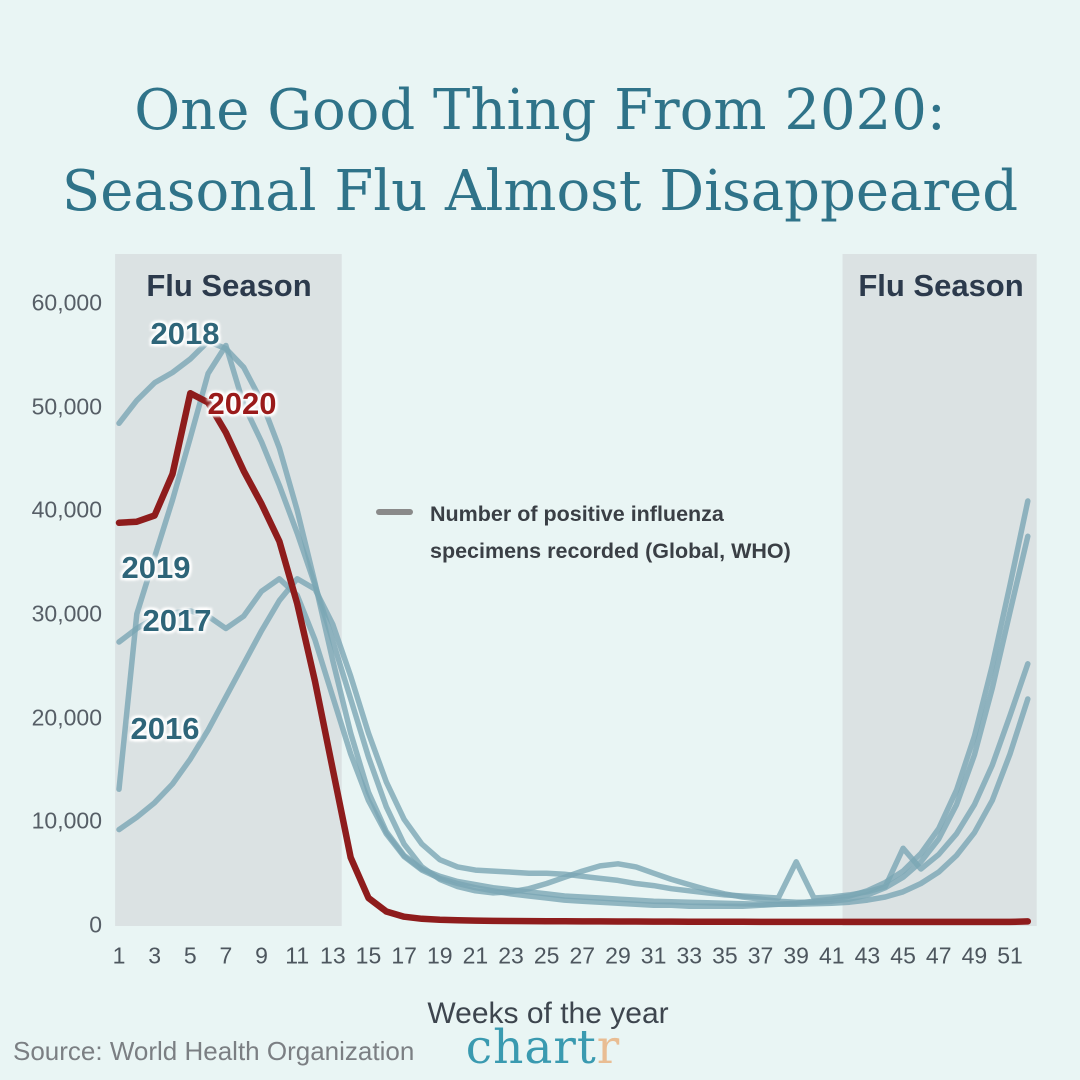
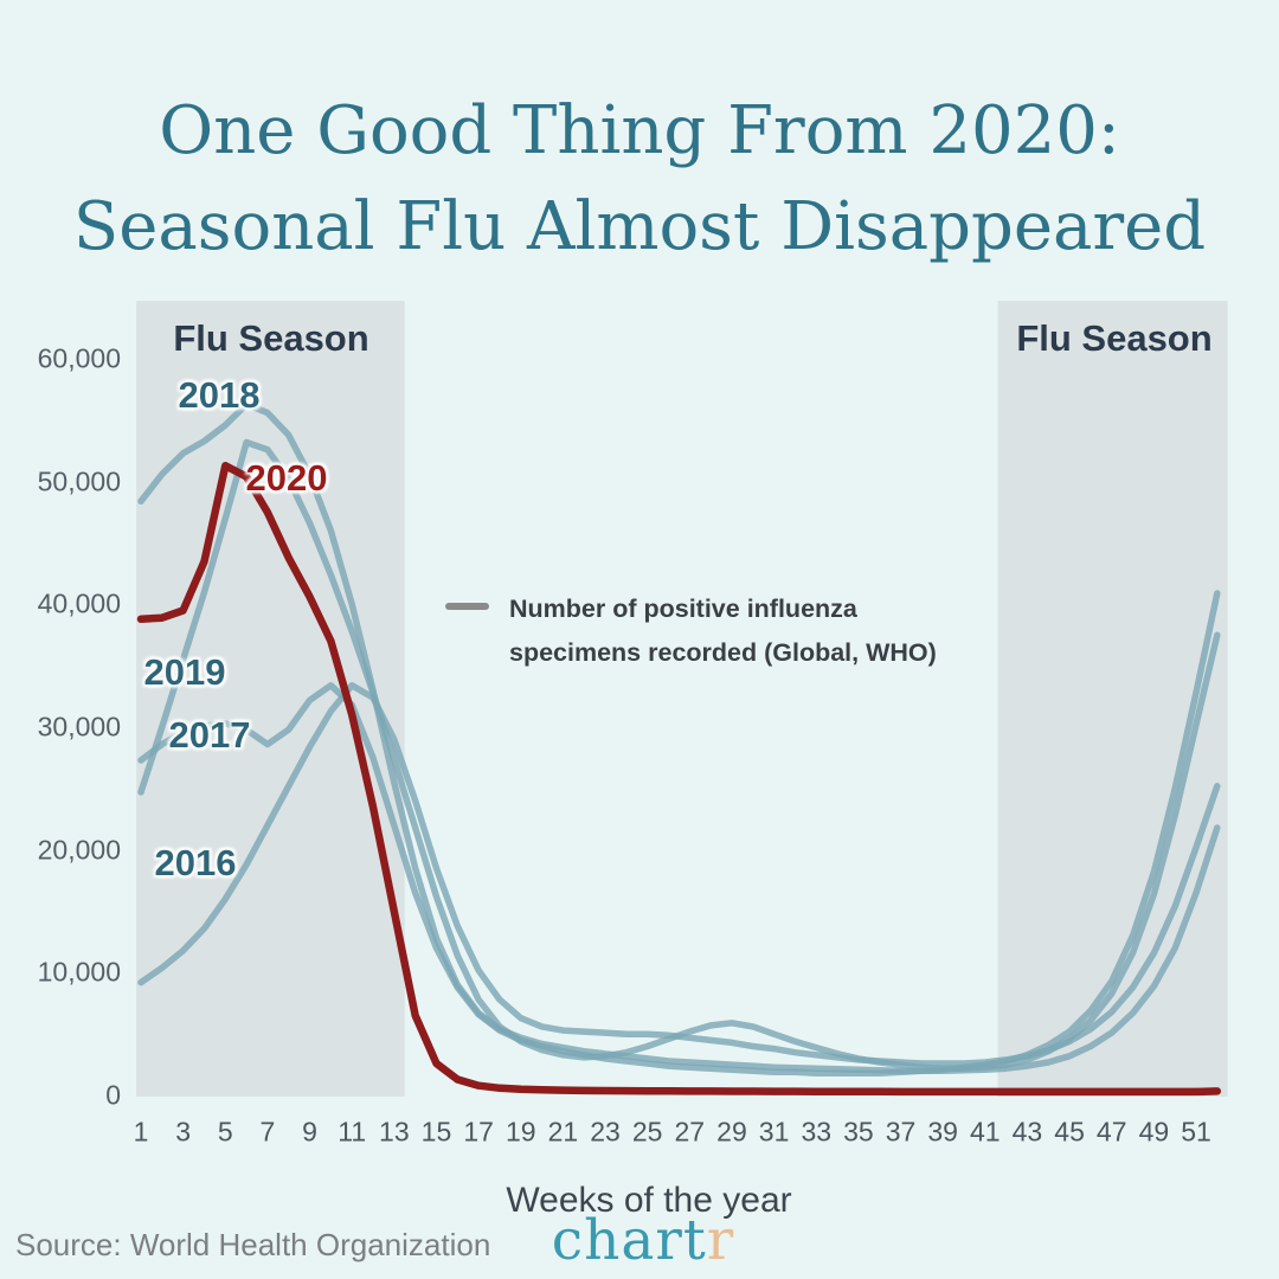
2019/1: 13100 -> 24700
2019/7: 55900 -> 52600
2016/39: 6100 -> 2600
2016/45: 7400 -> 4400
